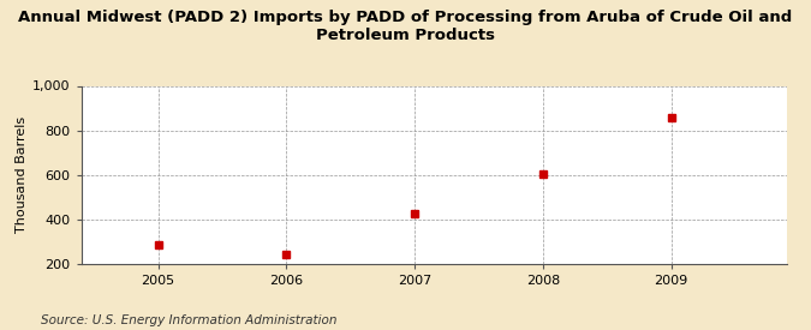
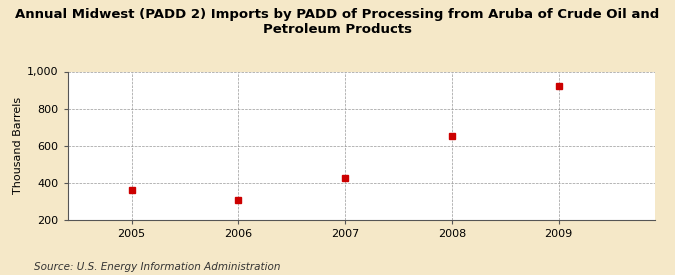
2005: 280 -> 360
2006: 240 -> 310
2008: 600 -> 650
2009: 860 -> 920
